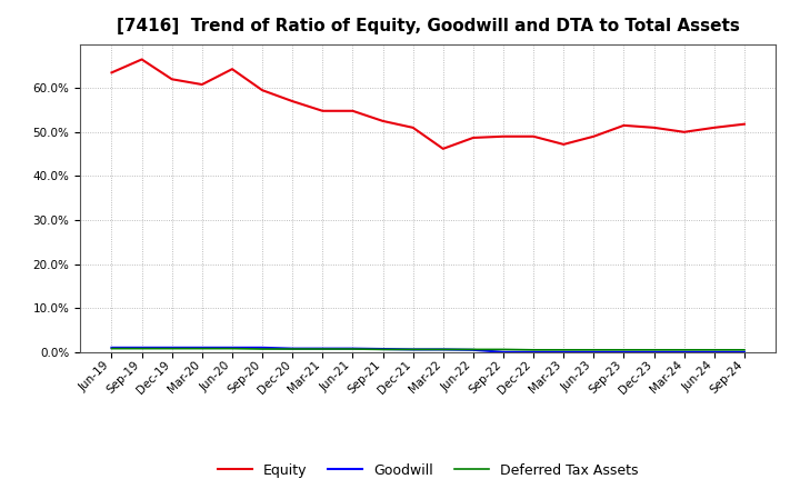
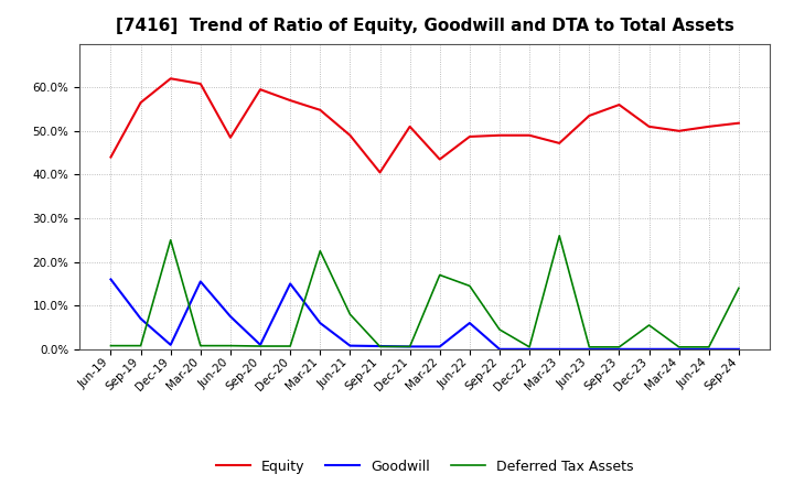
Equity/Jun-19: 63.5% -> 44.0%
Goodwill/Jun-19: 1.0% -> 16.0%
Equity/Sep-19: 66.5% -> 56.5%
Goodwill/Sep-19: 1.0% -> 7.0%
Deferred Tax Assets/Dec-19: 0.8% -> 25.0%
Goodwill/Mar-20: 1.0% -> 15.5%
Equity/Jun-20: 64.3% -> 48.5%
Goodwill/Jun-20: 1.0% -> 7.5%
Goodwill/Dec-20: 0.8% -> 15.0%
Goodwill/Mar-21: 0.8% -> 6.0%
Deferred Tax Assets/Mar-21: 0.7% -> 22.5%
Equity/Jun-21: 54.8% -> 49.0%
Deferred Tax Assets/Jun-21: 0.7% -> 8.0%
Equity/Sep-21: 52.5% -> 40.5%
Equity/Mar-22: 46.2% -> 43.5%
Deferred Tax Assets/Mar-22: 0.6% -> 17.0%
Goodwill/Jun-22: 0.5% -> 6.0%
Deferred Tax Assets/Jun-22: 0.6% -> 14.5%
Deferred Tax Assets/Sep-22: 0.6% -> 4.5%
Deferred Tax Assets/Mar-23: 0.5% -> 26.0%
Equity/Jun-23: 49.0% -> 53.5%
Equity/Sep-23: 51.5% -> 56.0%
Deferred Tax Assets/Dec-23: 0.5% -> 5.5%
Deferred Tax Assets/Sep-24: 0.5% -> 14.0%
